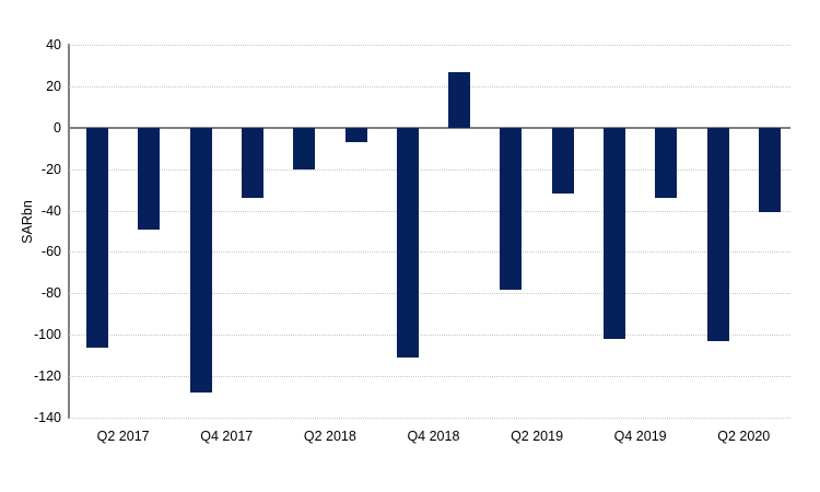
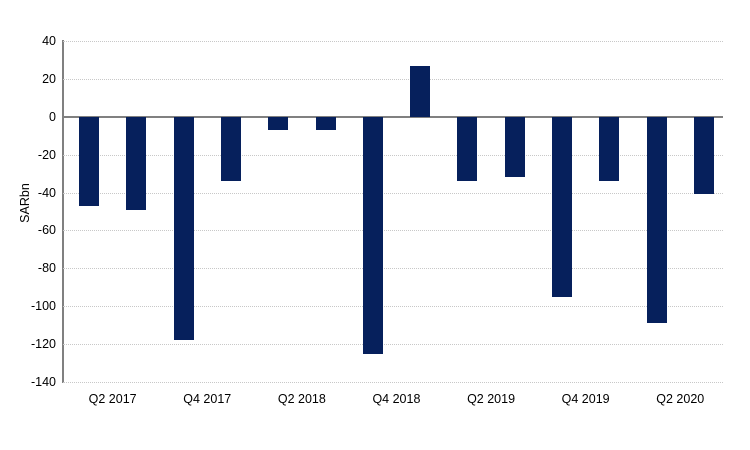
Q2 2017: -106 -> -47
Q4 2017: -128 -> -118
Q2 2018: -20 -> -7
Q4 2018: -111 -> -125
Q2 2019: -78 -> -34
Q4 2019: -102 -> -95
Q2 2020: -103 -> -109
